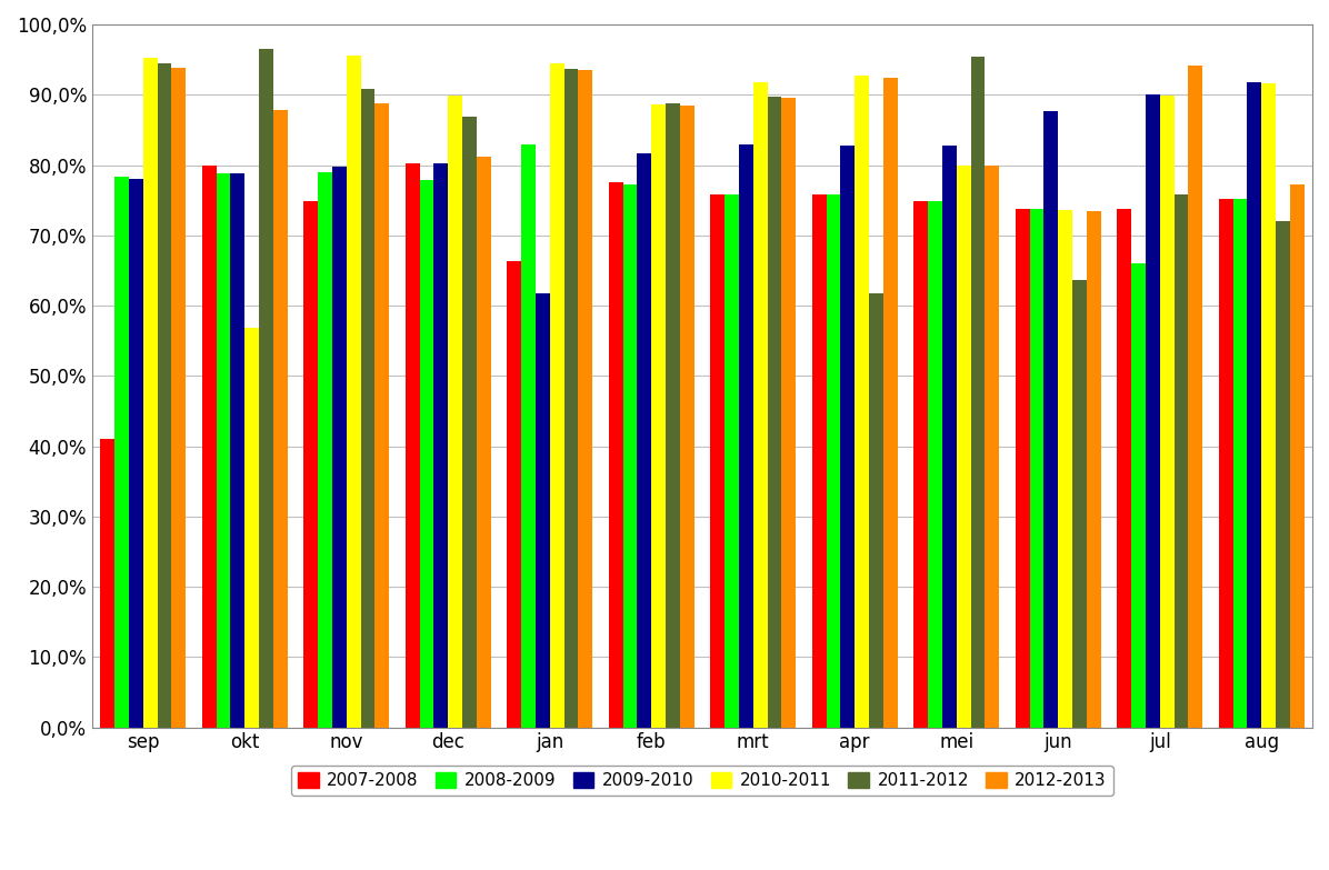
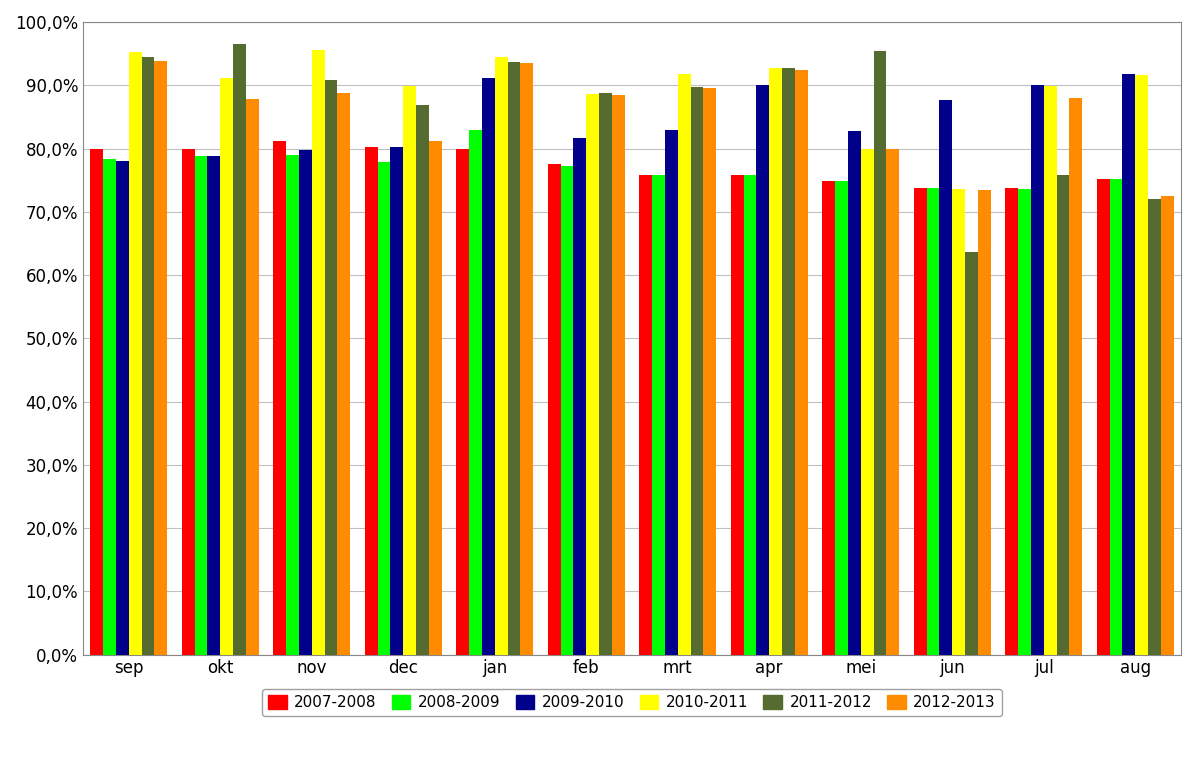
2007-2008/sep: 41,0% -> 79,9%
2010-2011/okt: 56,8% -> 91,2%
2007-2008/nov: 74,8% -> 81,2%
2007-2008/jan: 66,4% -> 80,0%
2009-2010/jan: 61,8% -> 91,1%
2009-2010/apr: 82,8% -> 90,1%
2011-2012/apr: 61,8% -> 92,7%
2008-2009/jul: 66,0% -> 73,6%
2012-2013/jul: 94,2% -> 88,0%
2012-2013/aug: 77,2% -> 72,5%
